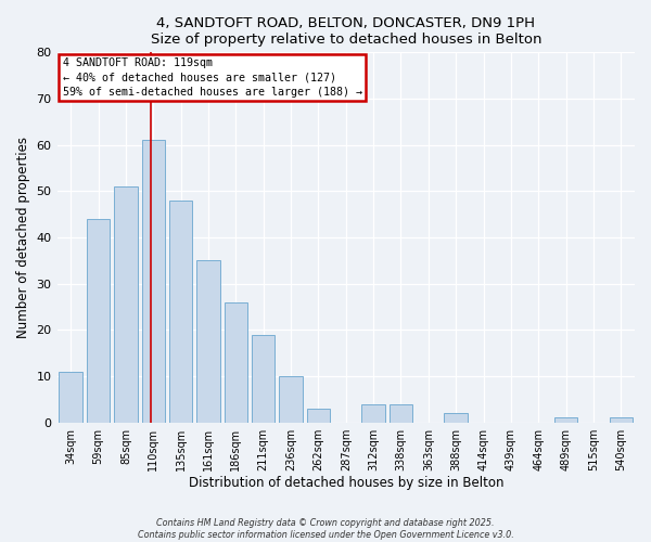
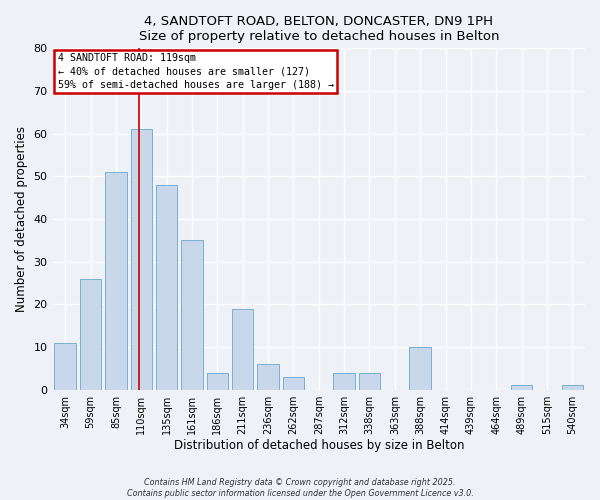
59sqm: 44 -> 26
186sqm: 26 -> 4
236sqm: 10 -> 6
388sqm: 2 -> 10
